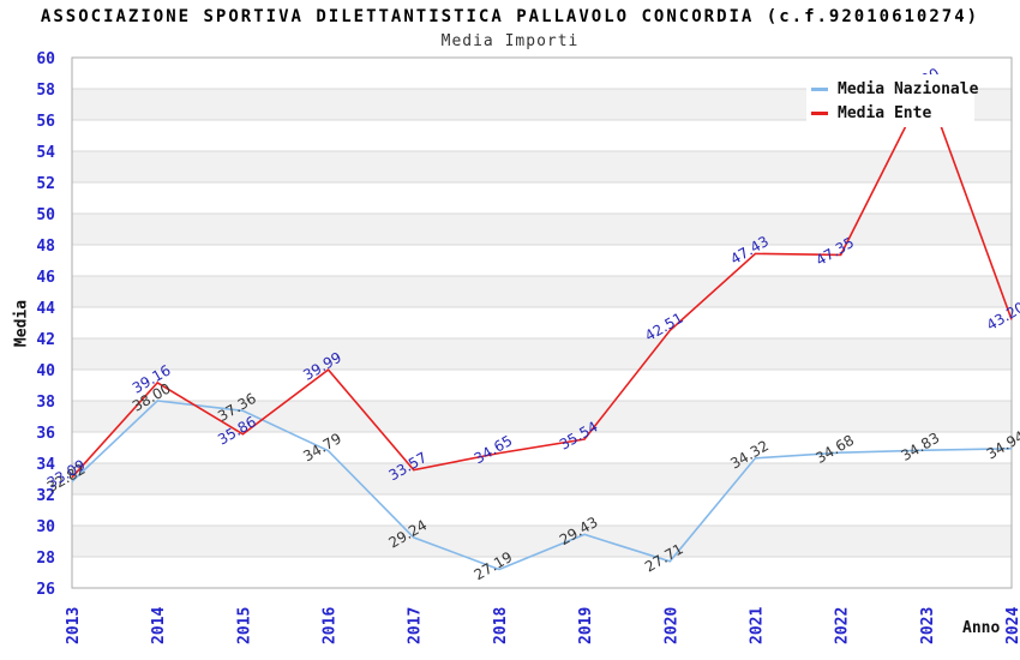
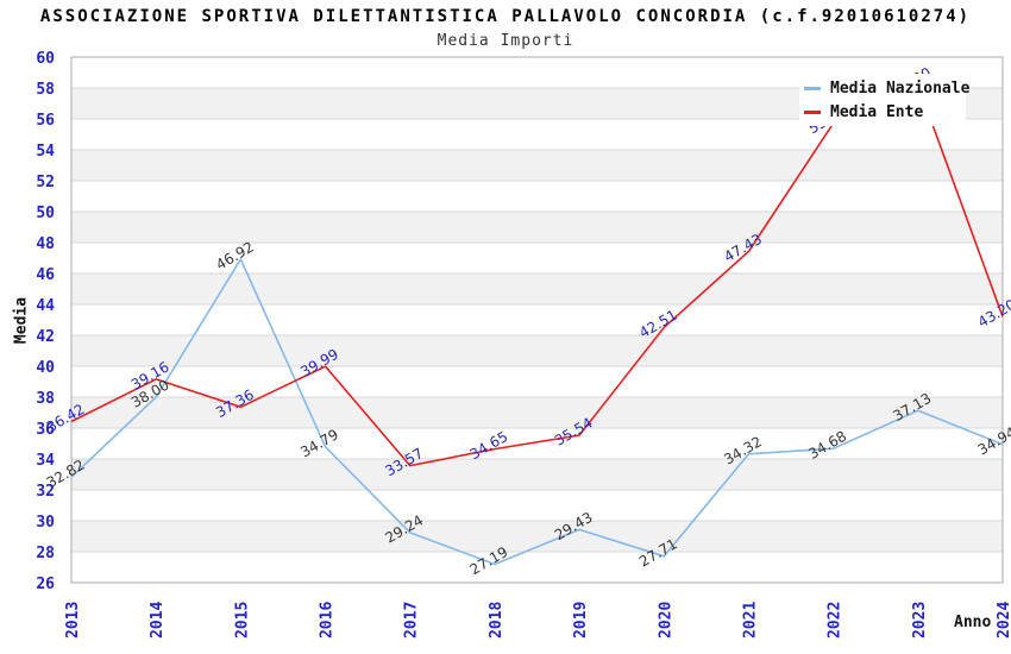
Media Ente/2013: 33.09 -> 36.42
Media Nazionale/2015: 37.36 -> 46.92
Media Ente/2015: 35.86 -> 37.36
Media Ente/2022: 47.35 -> 55.72
Media Nazionale/2023: 34.83 -> 37.13
